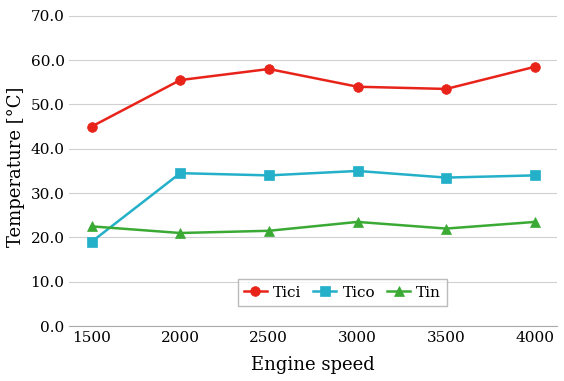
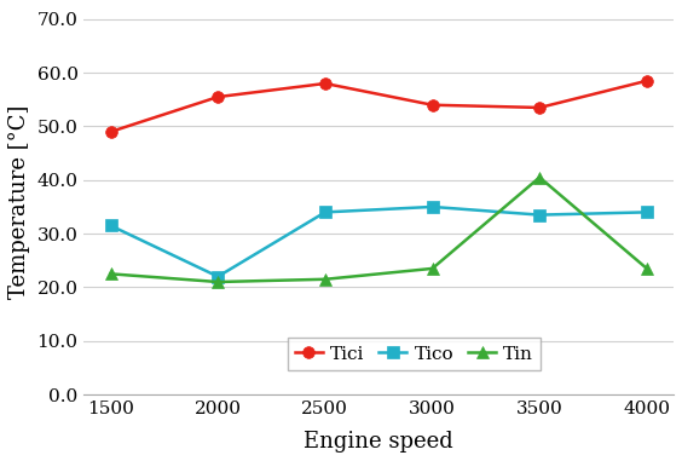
Tici/1500: 45.0 -> 49.0
Tico/1500: 19.0 -> 31.5
Tico/2000: 34.5 -> 22.0
Tin/3500: 22.0 -> 40.5
